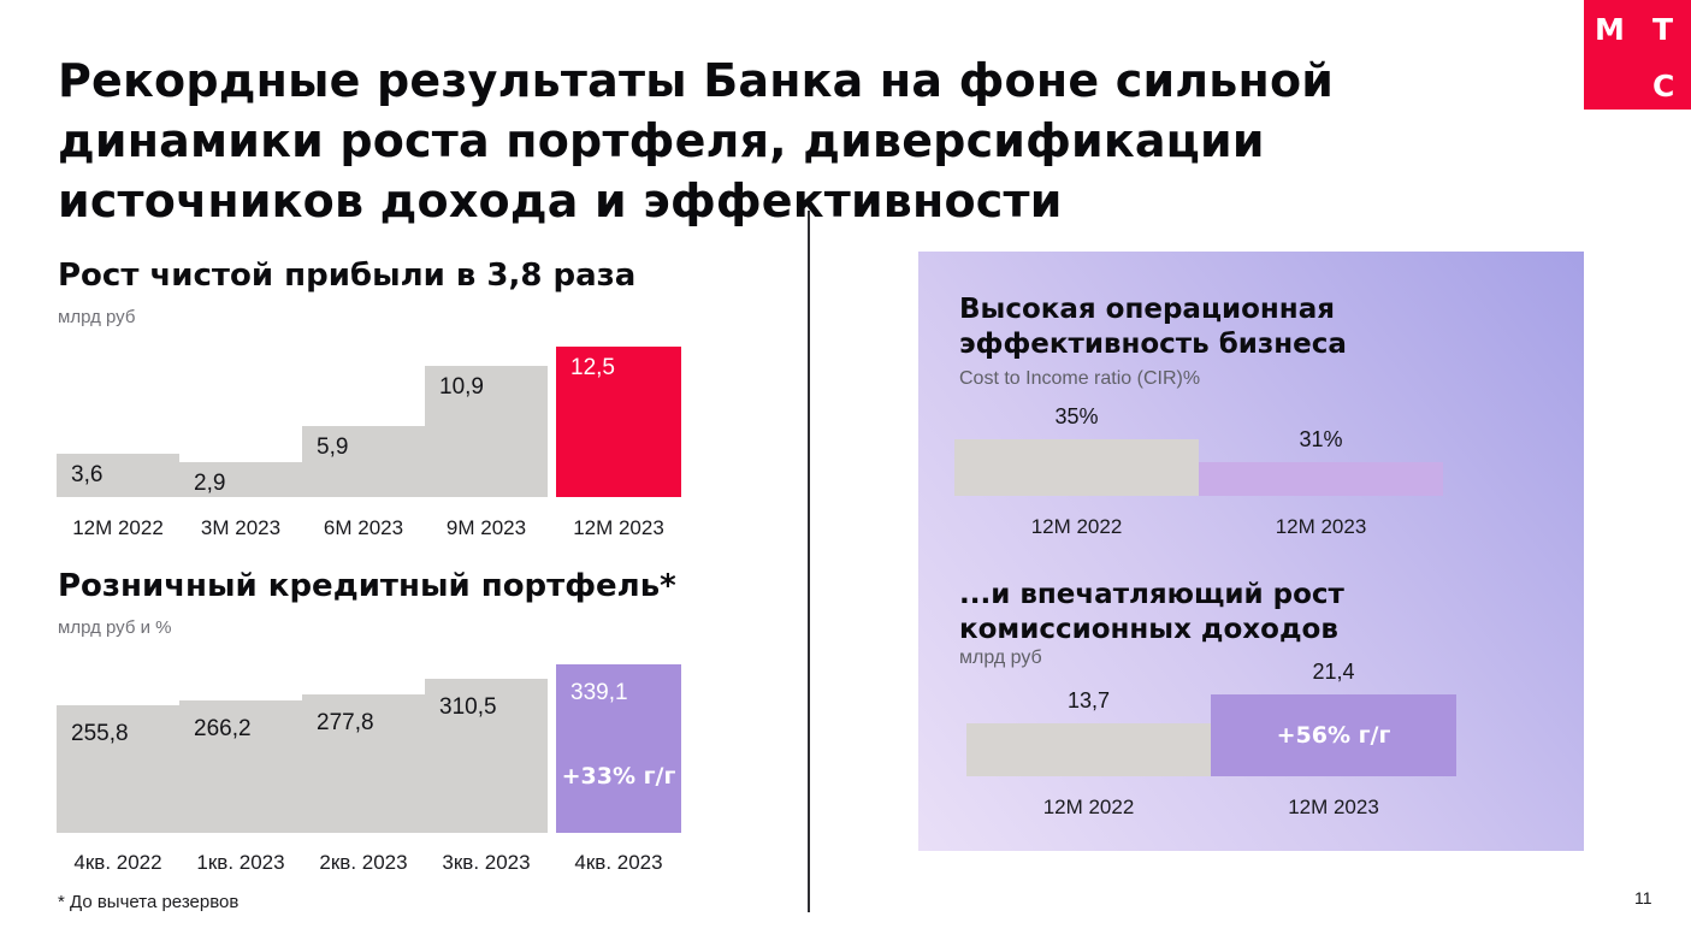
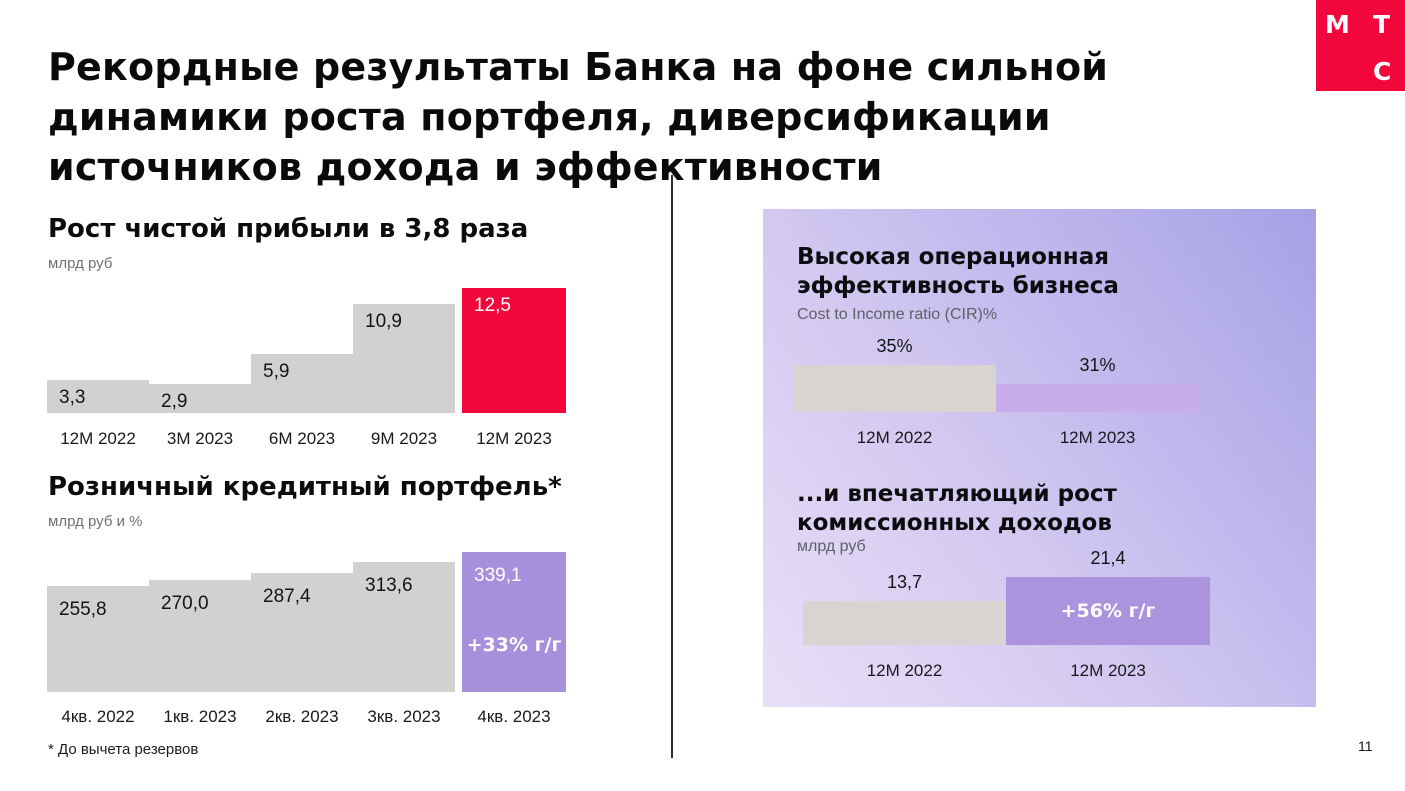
Рост чистой прибыли в 3,8 раза/12М 2022: 3,6 -> 3,3
Розничный кредитный портфель*/1кв. 2023: 266,2 -> 270,0
Розничный кредитный портфель*/2кв. 2023: 277,8 -> 287,4
Розничный кредитный портфель*/3кв. 2023: 310,5 -> 313,6
